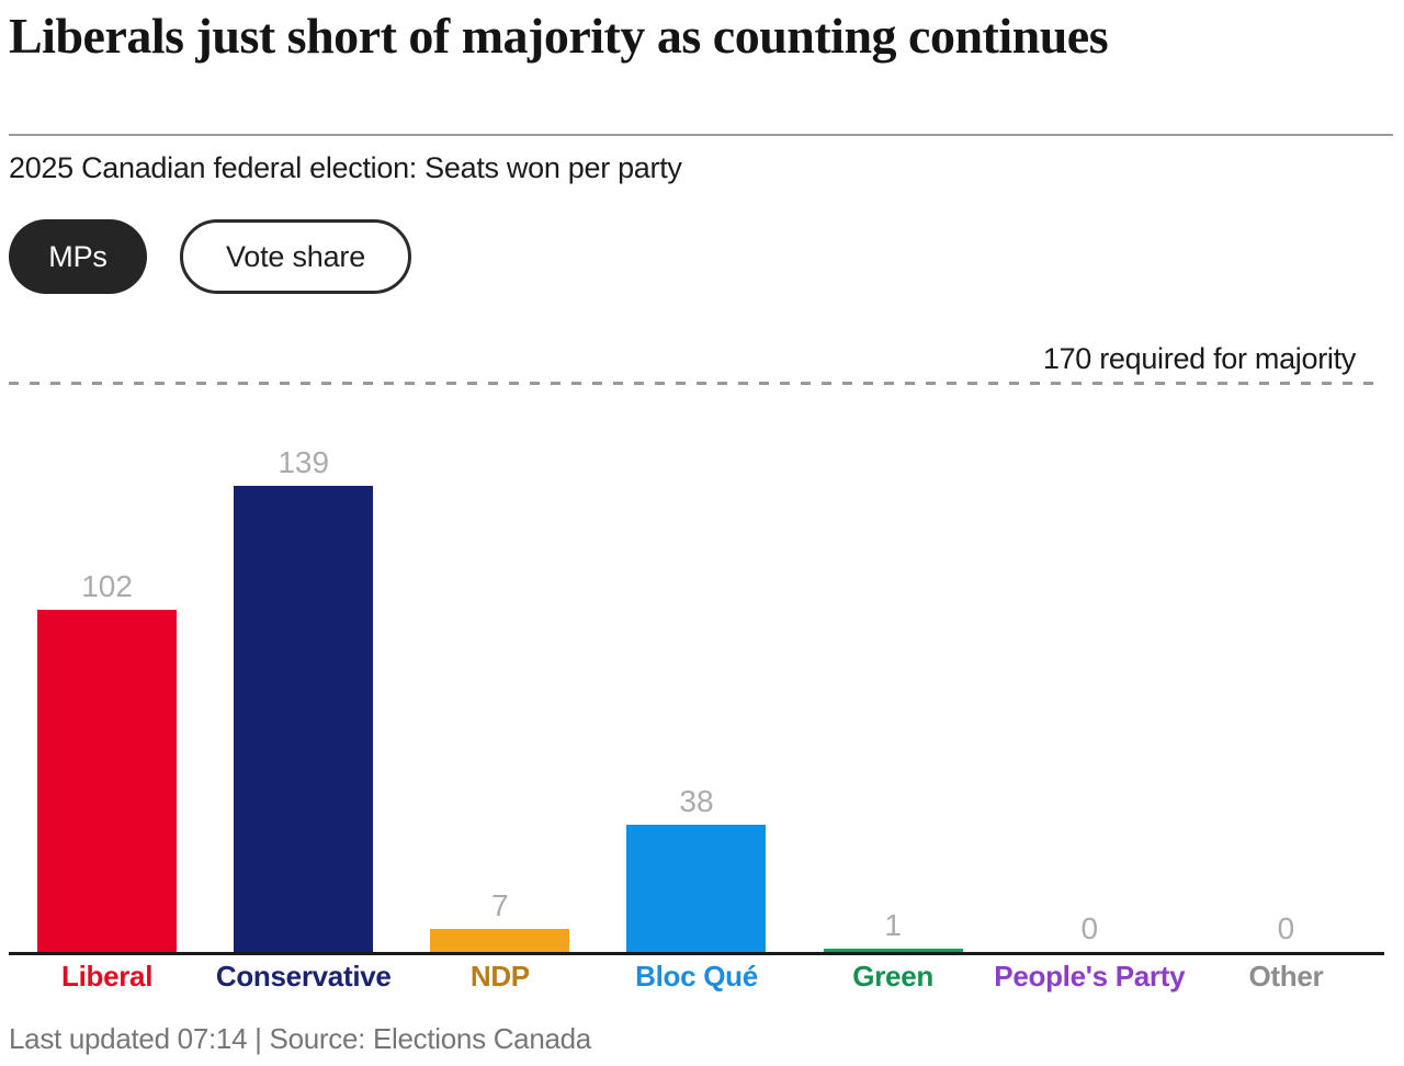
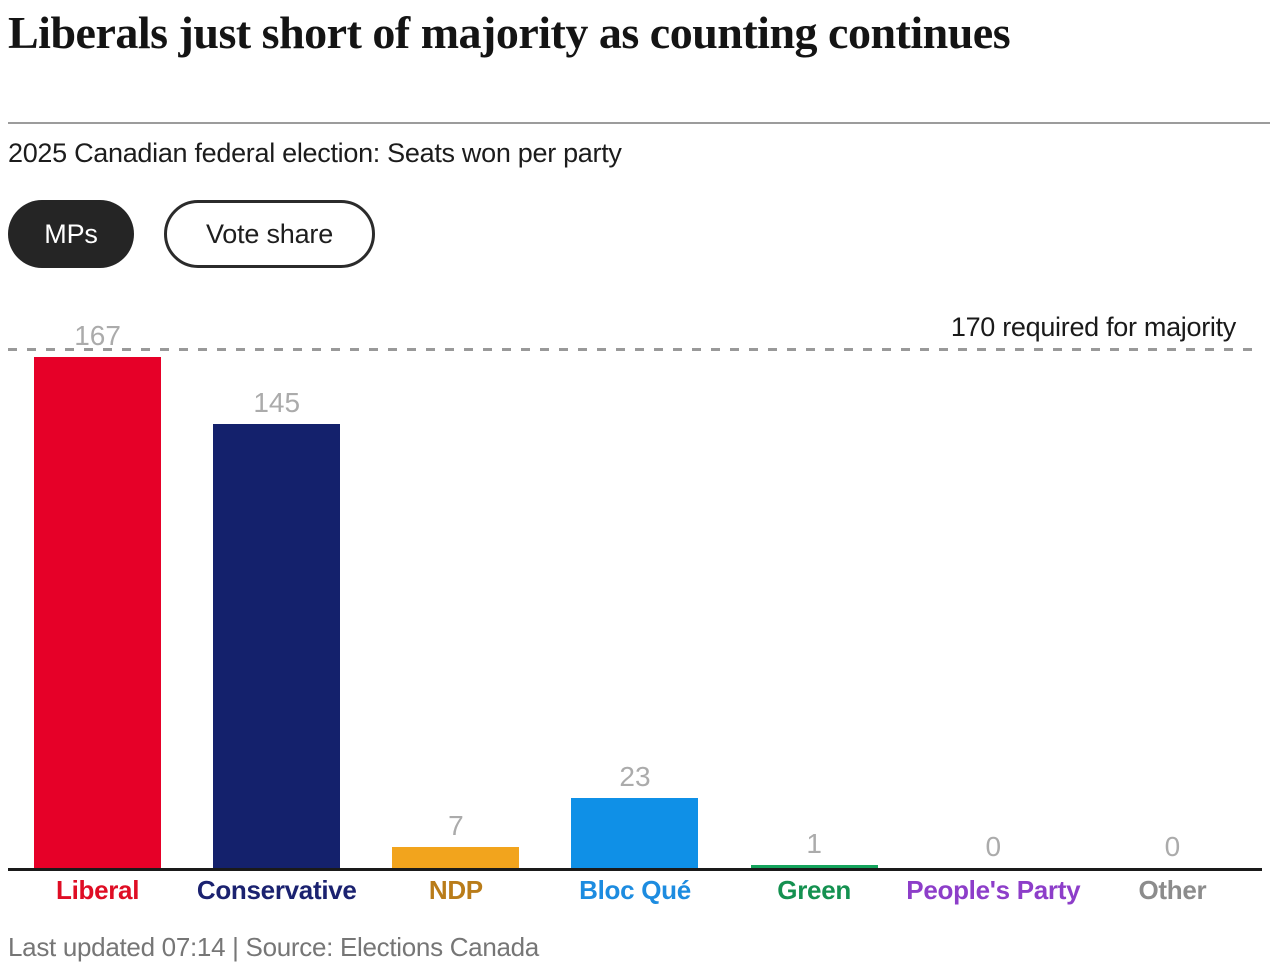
Liberal: 102 -> 167
Conservative: 139 -> 145
Bloc Qué: 38 -> 23
